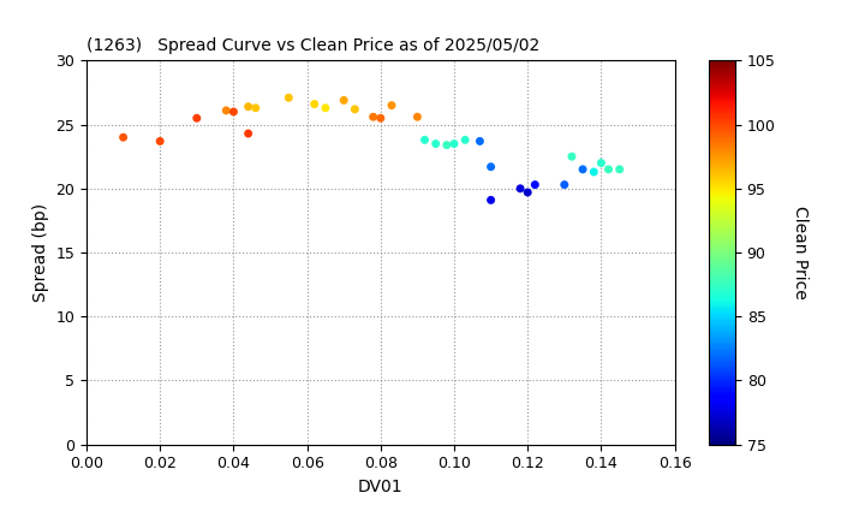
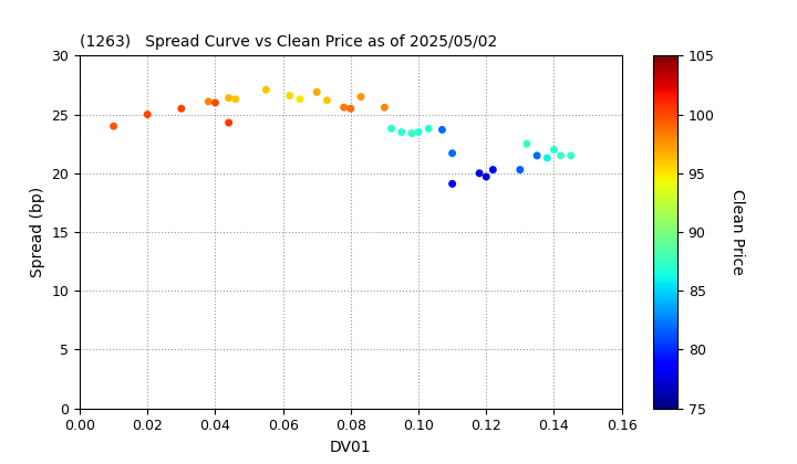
0.02: 23.7 -> 25.0
